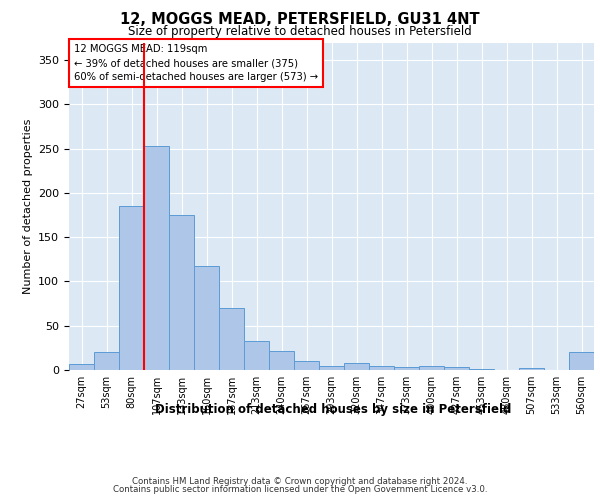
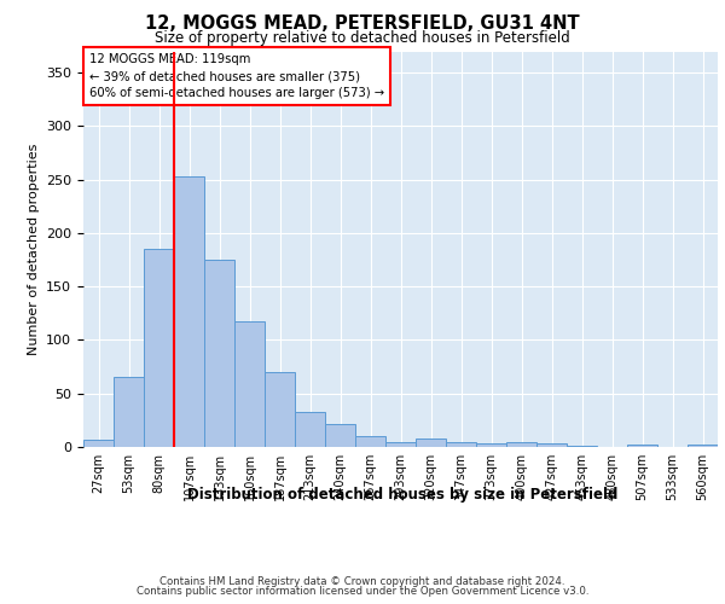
53sqm: 20 -> 65
560sqm: 20 -> 2
